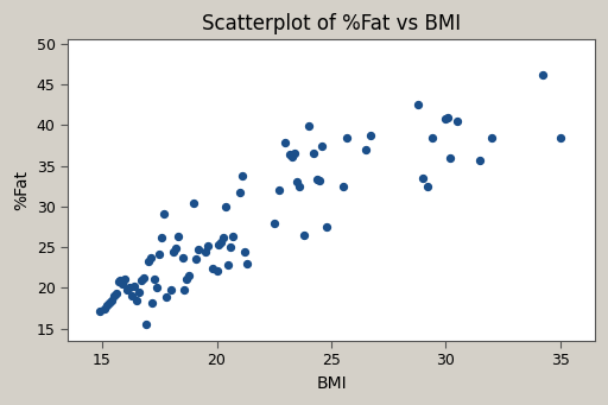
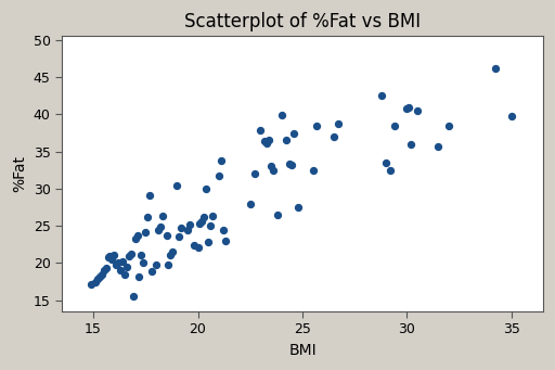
35: 38.5 -> 39.8
